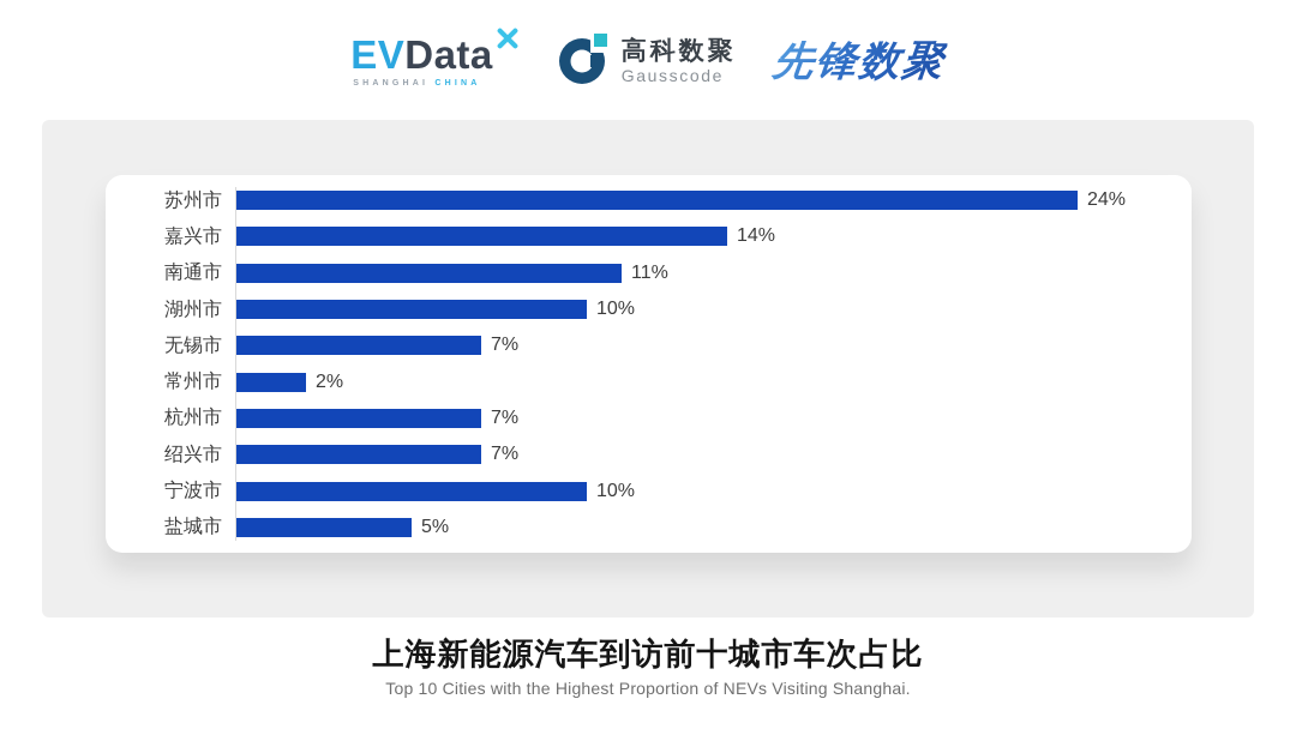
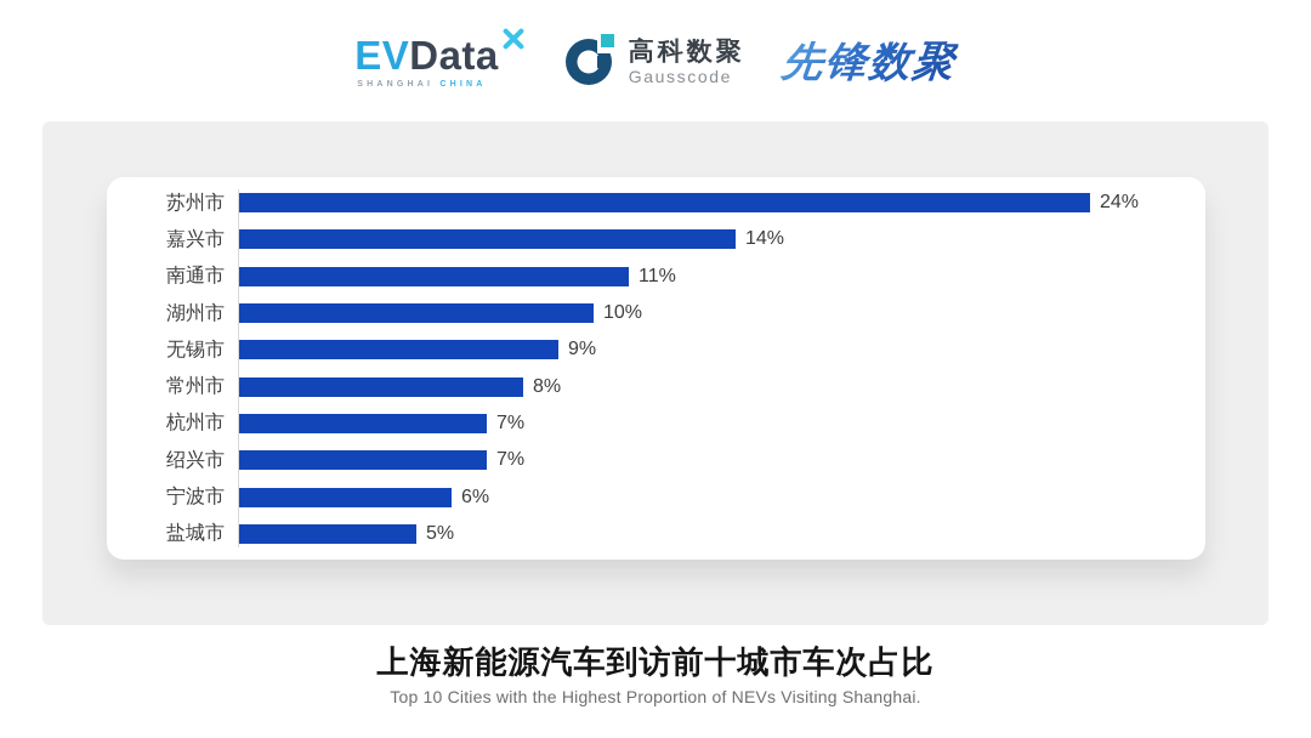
无锡市: 7% -> 9%
常州市: 2% -> 8%
宁波市: 10% -> 6%
